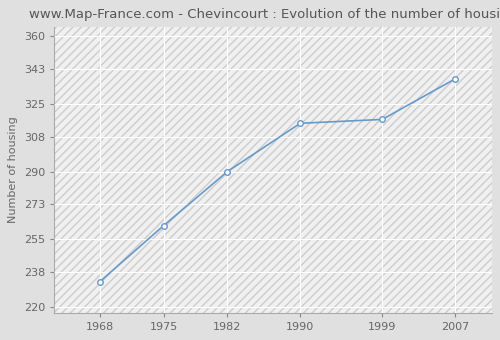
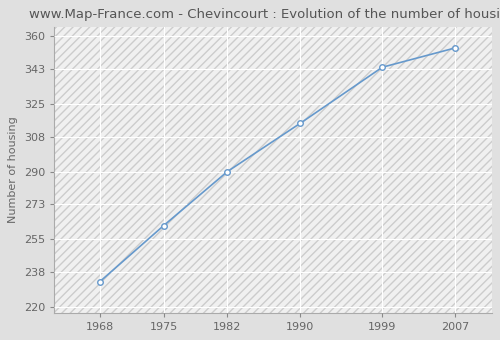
1999: 317 -> 344
2007: 338 -> 354
